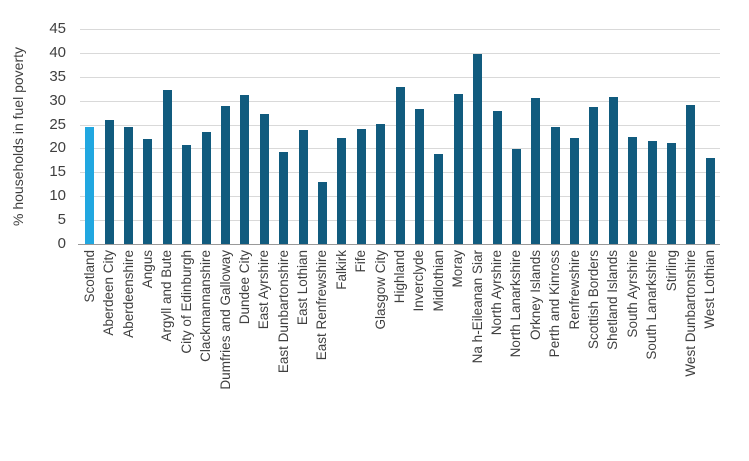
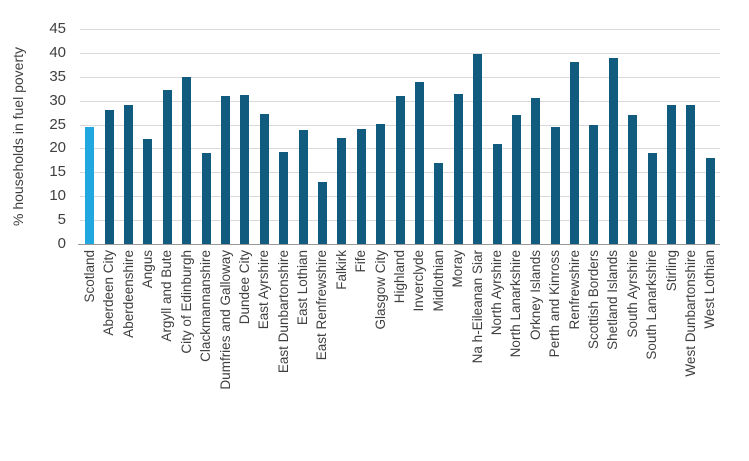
Aberdeen City: 26 -> 28
Aberdeenshire: 24 -> 29
City of Edinburgh: 21 -> 35
Clackmannanshire: 24 -> 19
Dumfries and Galloway: 29 -> 31
Highland: 33 -> 31
Inverclyde: 28 -> 34
Midlothian: 19 -> 17
North Ayrshire: 28 -> 21
North Lanarkshire: 20 -> 27
Renfrewshire: 22 -> 38
Scottish Borders: 29 -> 25
Shetland Islands: 31 -> 39
South Ayrshire: 22 -> 27
South Lanarkshire: 22 -> 19
Stirling: 21 -> 29
